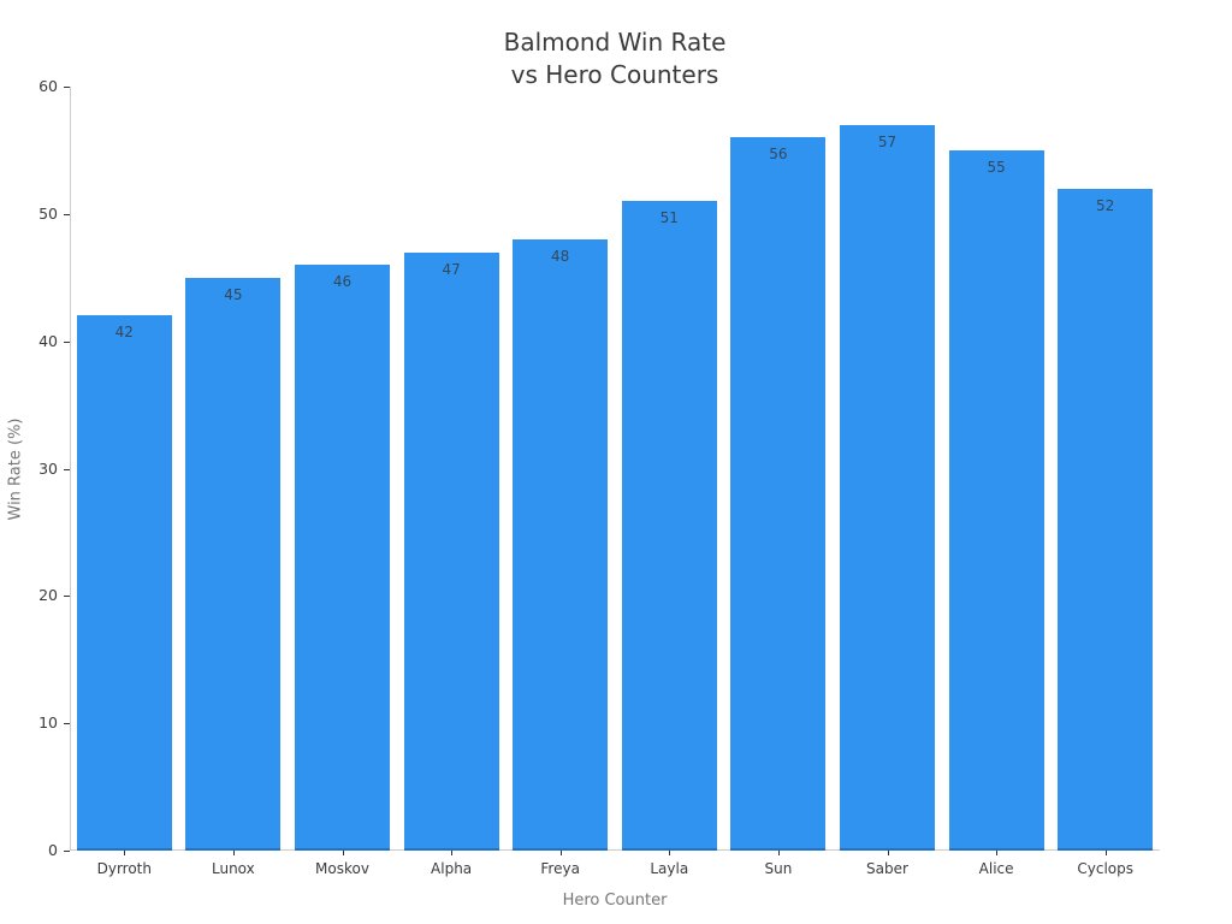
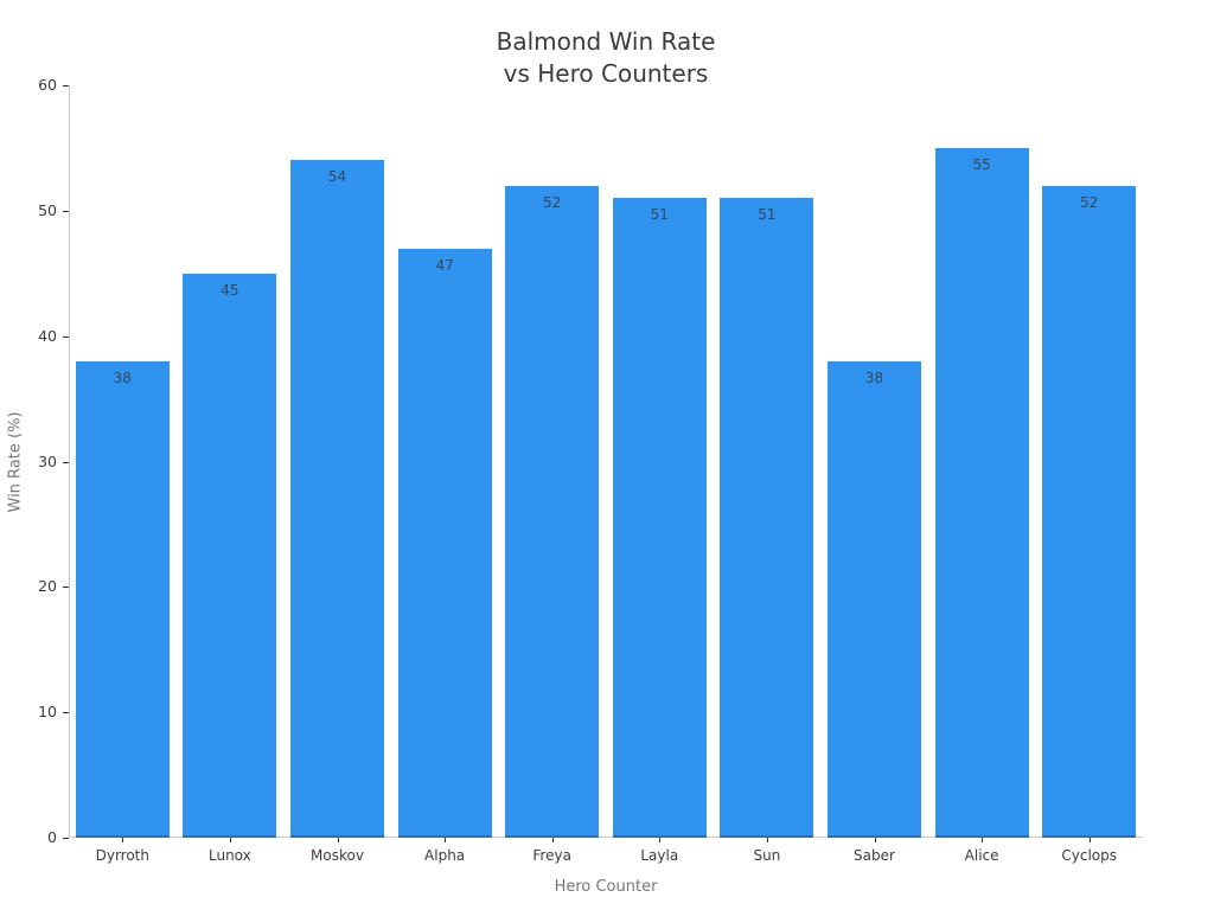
Dyrroth: 42 -> 38
Moskov: 46 -> 54
Freya: 48 -> 52
Sun: 56 -> 51
Saber: 57 -> 38
